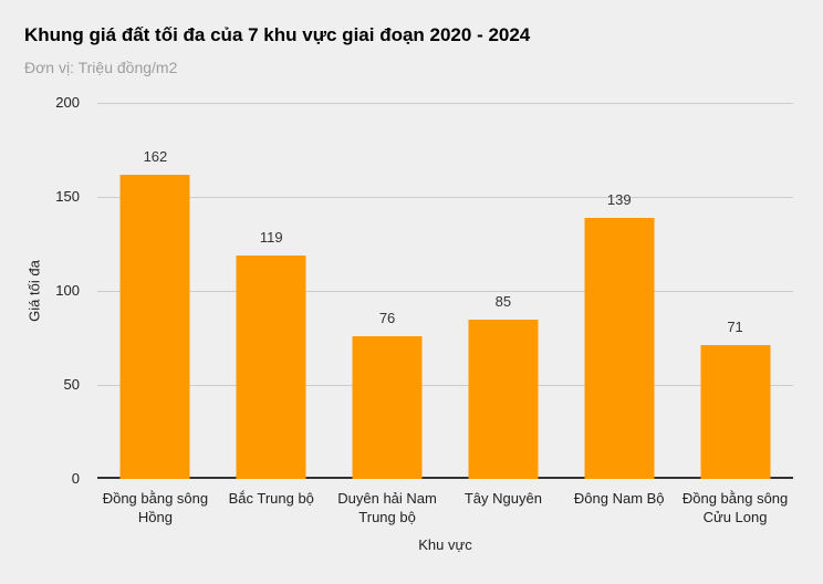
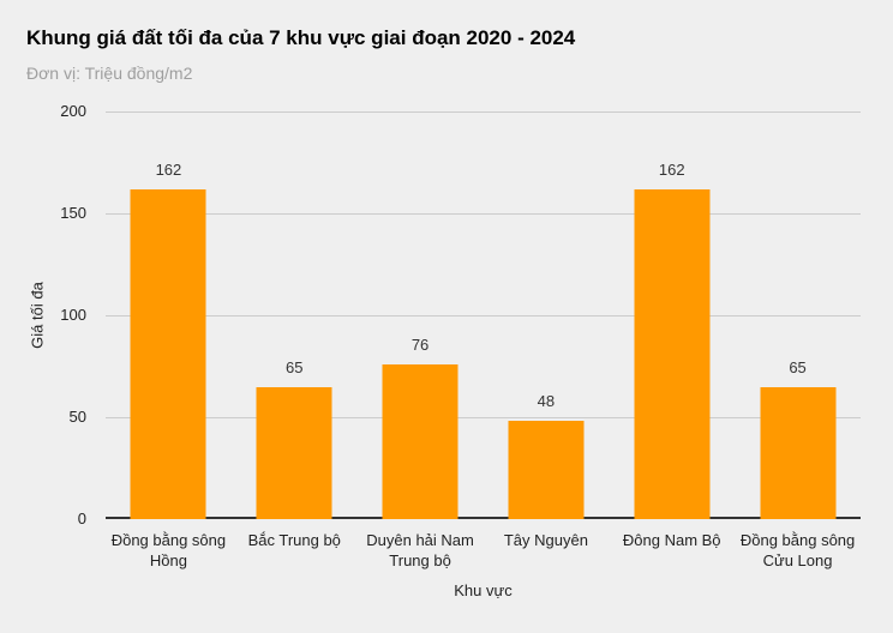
Bắc Trung bộ: 119 -> 65
Tây Nguyên: 85 -> 48
Đông Nam Bộ: 139 -> 162
Đồng bằng sông Cửu Long: 71 -> 65
